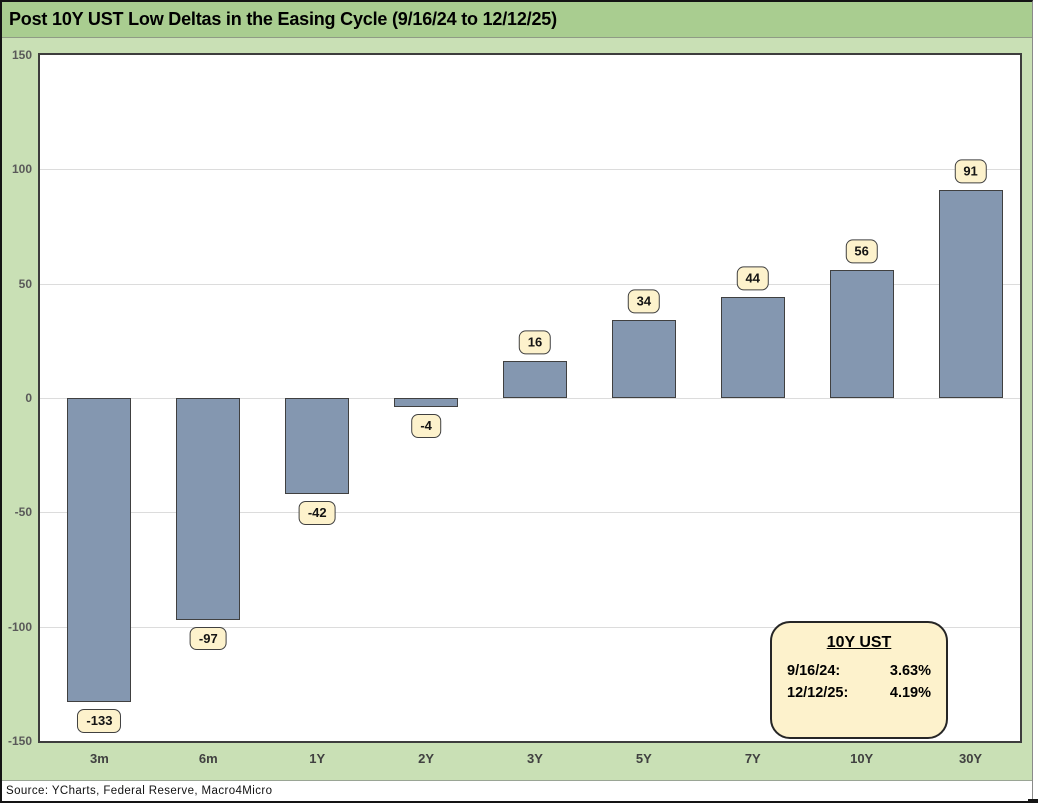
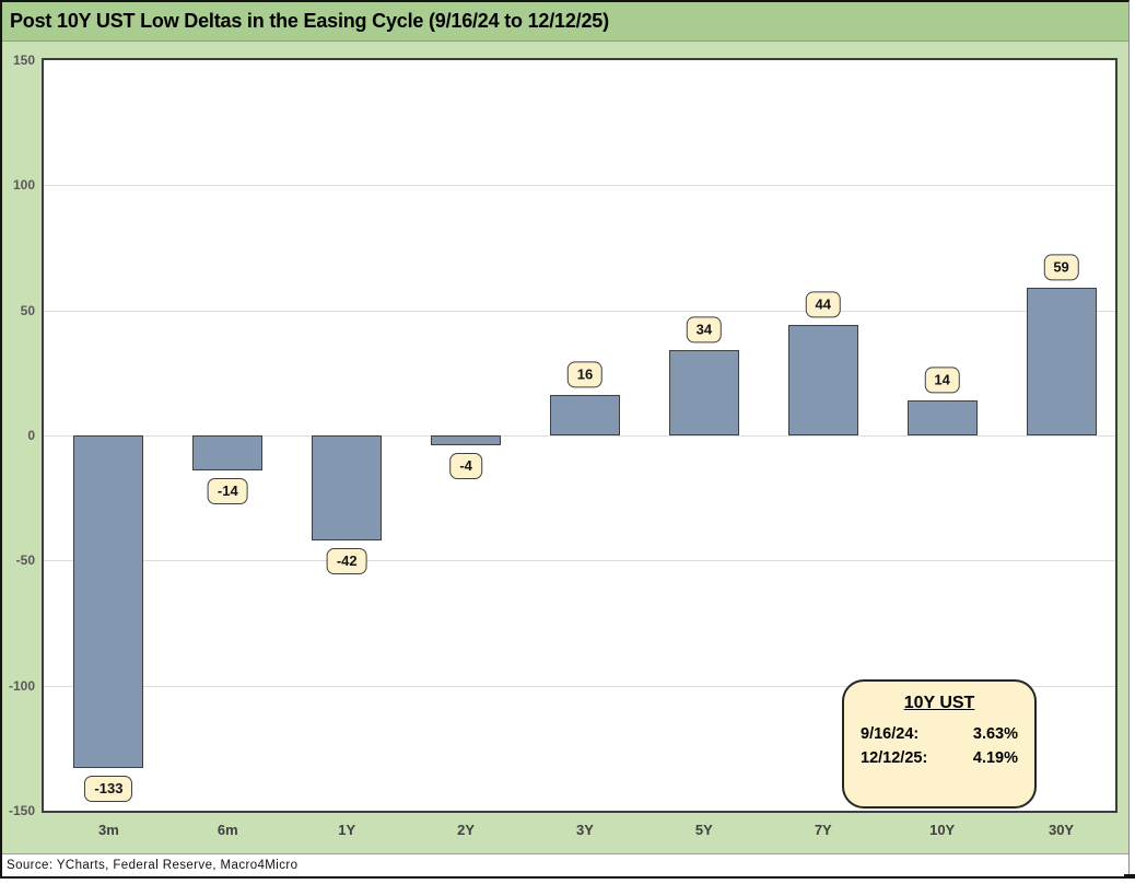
6m: -97 -> -14
10Y: 56 -> 14
30Y: 91 -> 59
